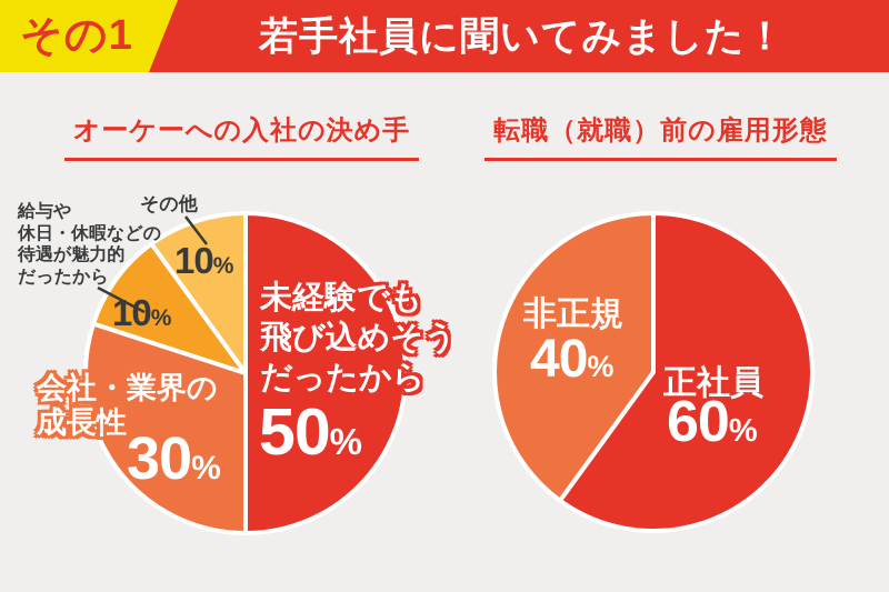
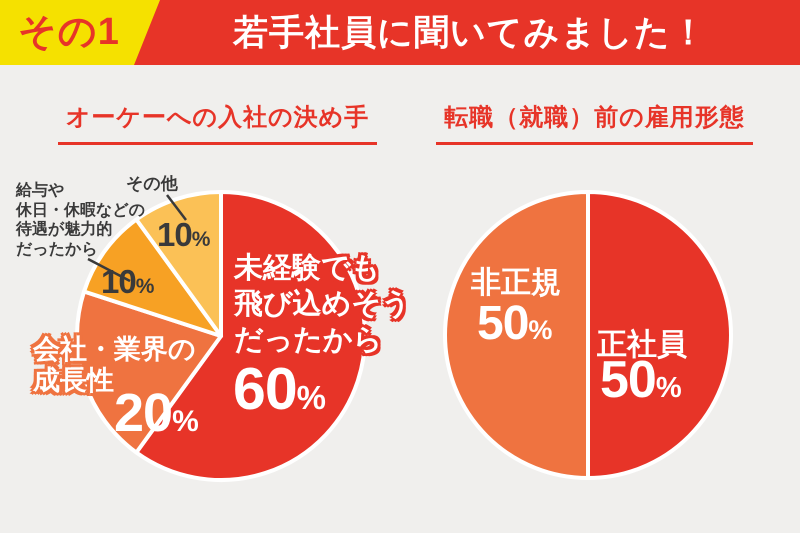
オーケーへの入社の決め手/未経験でも飛び込めそうだったから: 50 -> 60
オーケーへの入社の決め手/会社・業界の成長性: 30 -> 20
転職（就職）前の雇用形態/正社員: 60 -> 50
転職（就職）前の雇用形態/非正規: 40 -> 50
